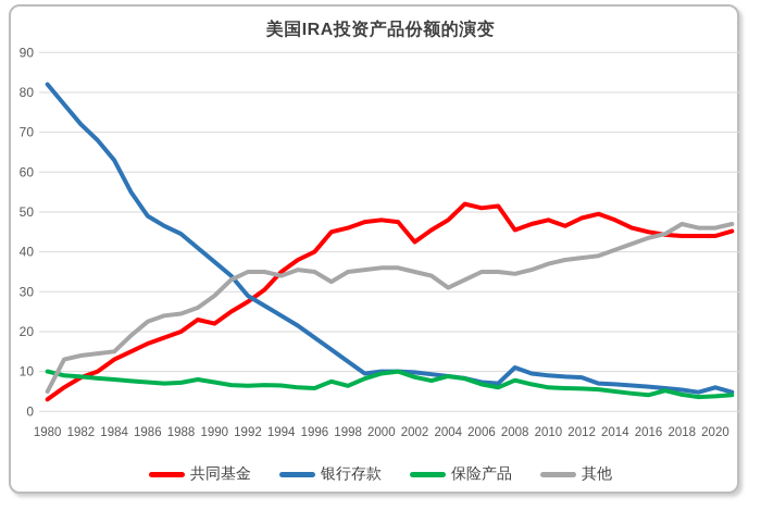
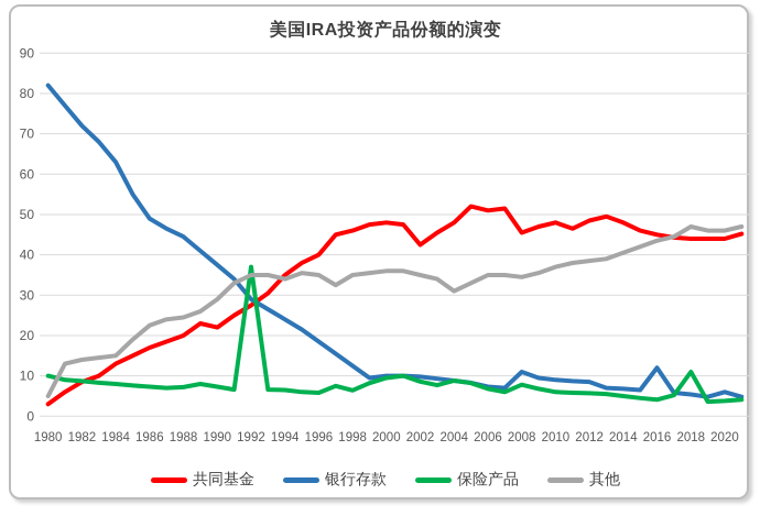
保险产品/1992: 6 -> 37
银行存款/2016: 6 -> 12
保险产品/2018: 4 -> 11
